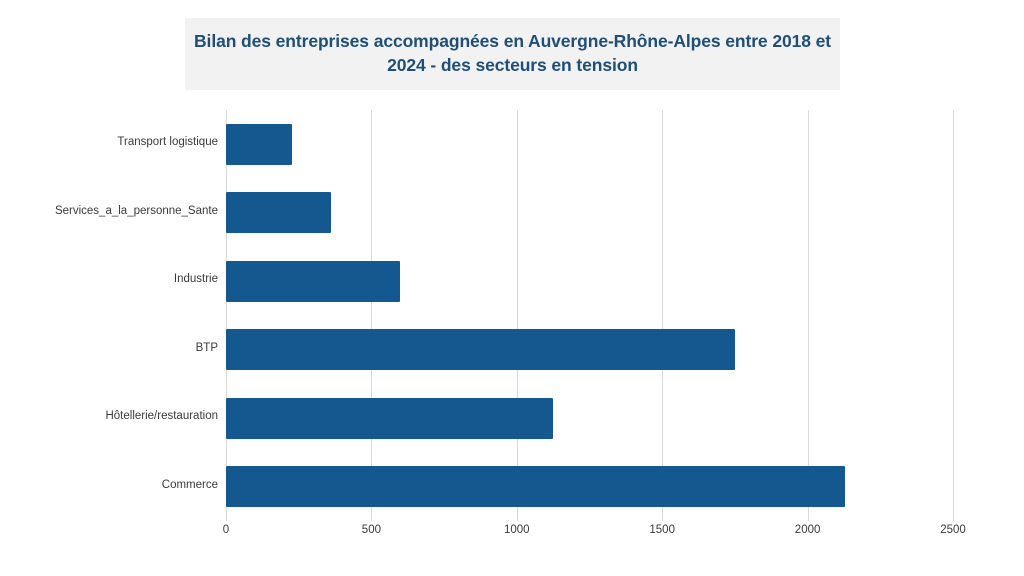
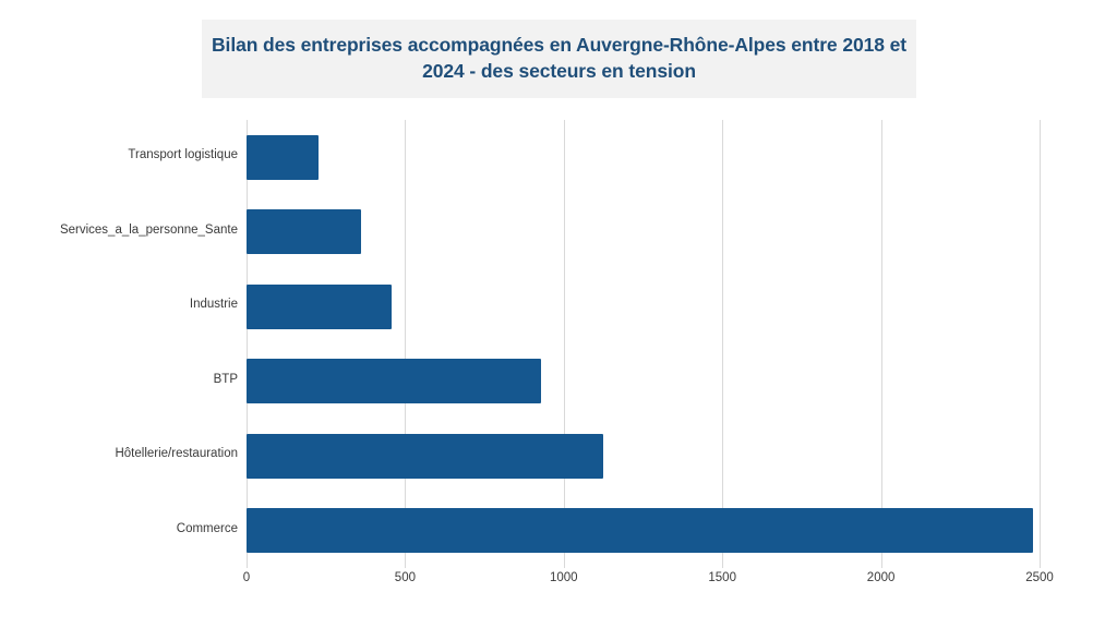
Industrie: 600 -> 460
BTP: 1750 -> 930
Commerce: 2130 -> 2480
